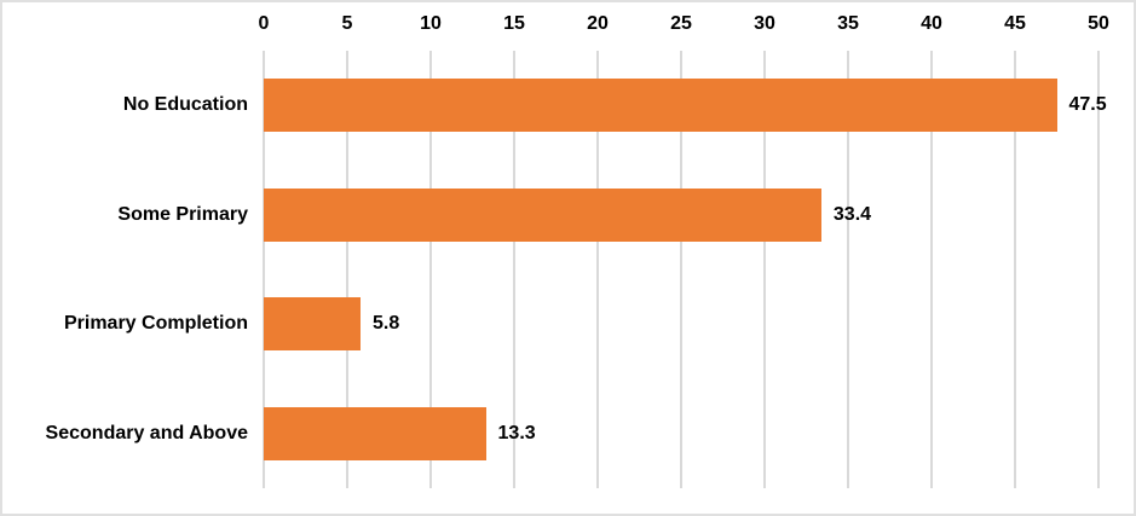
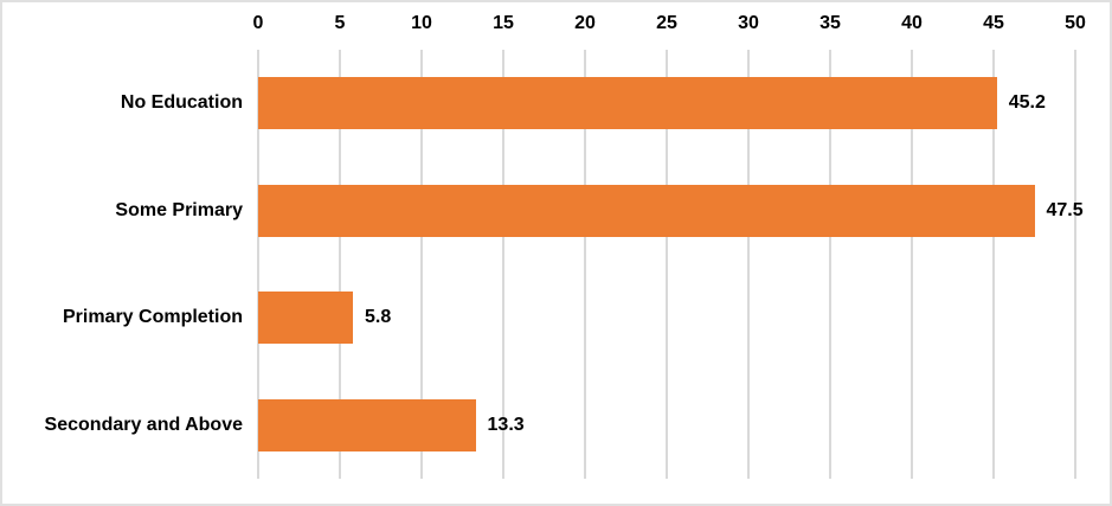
No Education: 47.5 -> 45.2
Some Primary: 33.4 -> 47.5
